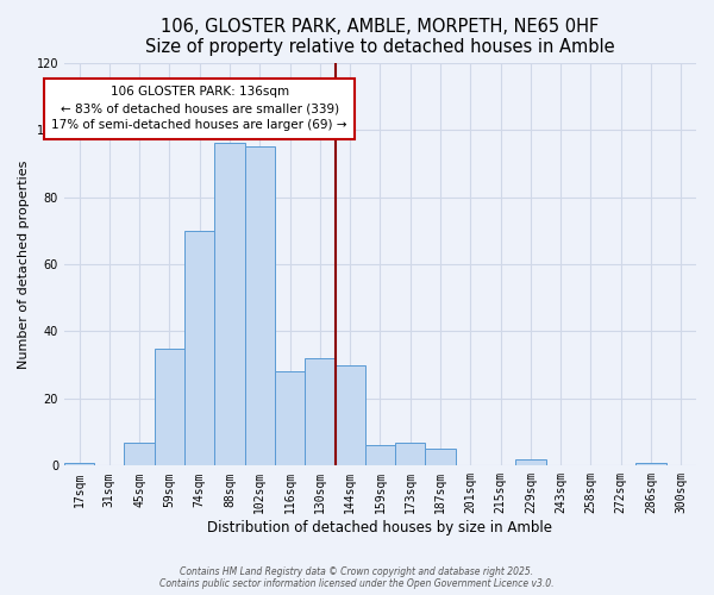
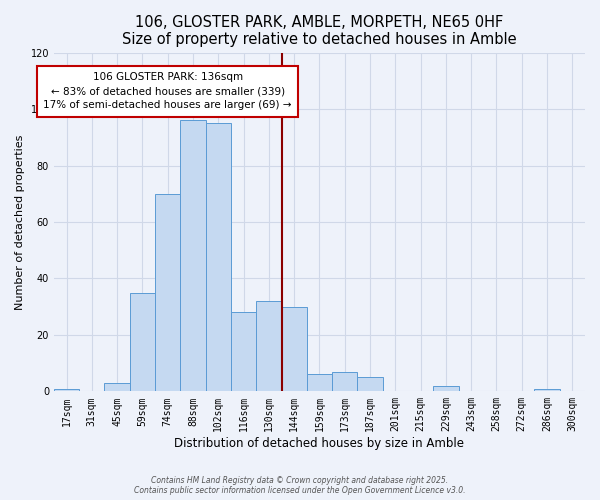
45sqm: 7 -> 3
